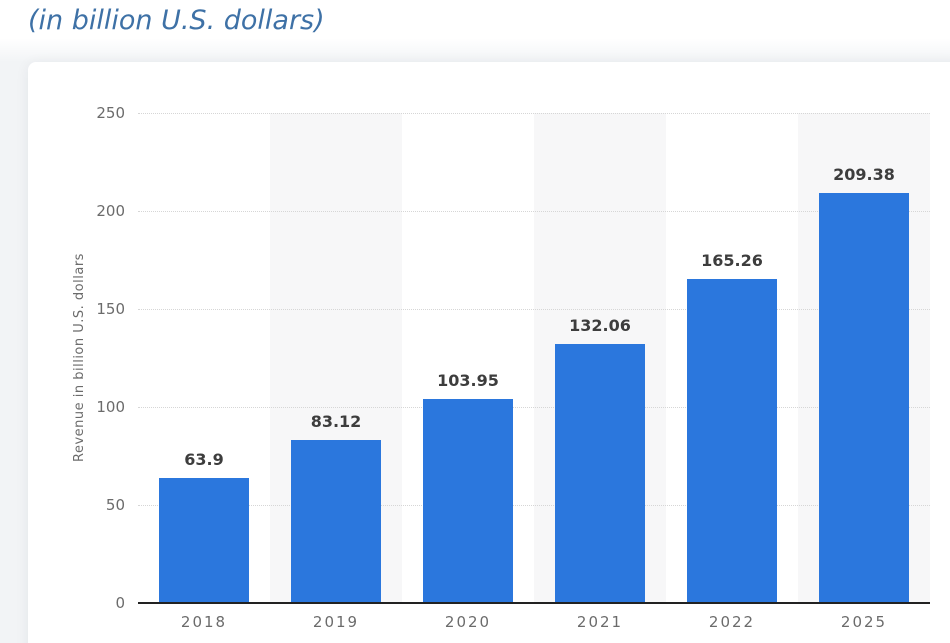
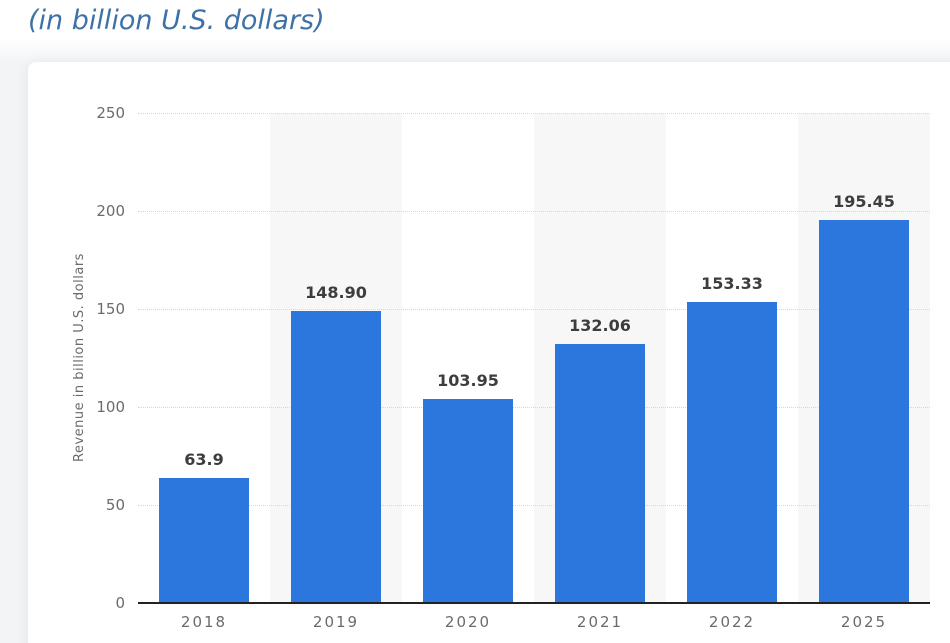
2019: 83.12 -> 148.90
2022: 165.26 -> 153.33
2025: 209.38 -> 195.45
